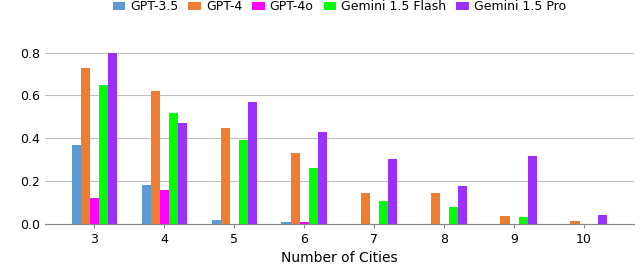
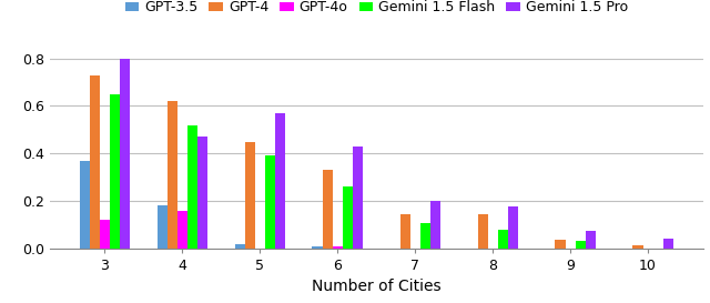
Gemini 1.5 Pro/7: 0.305 -> 0.200
Gemini 1.5 Pro/9: 0.315 -> 0.075
